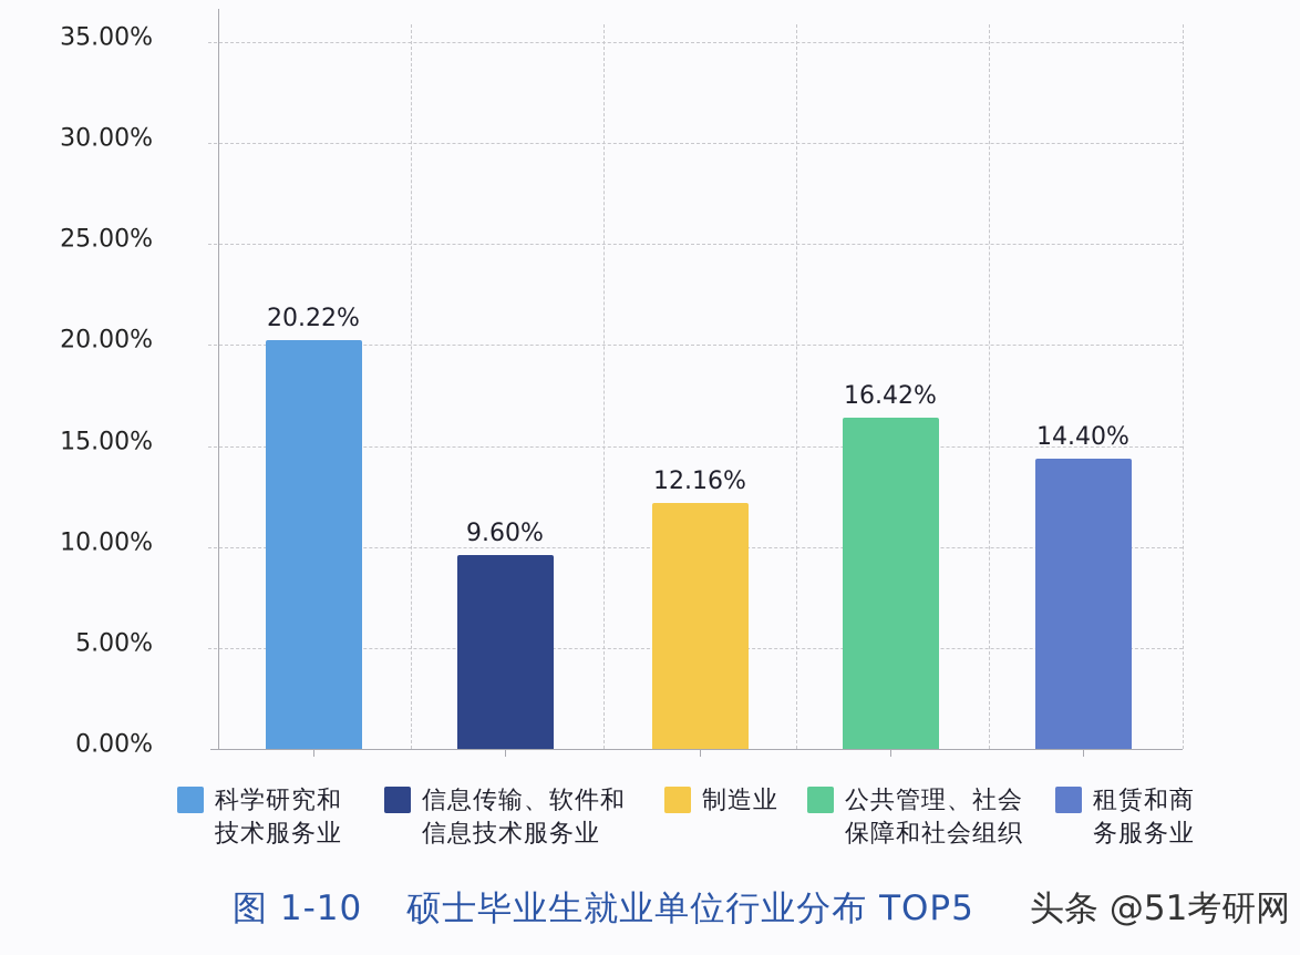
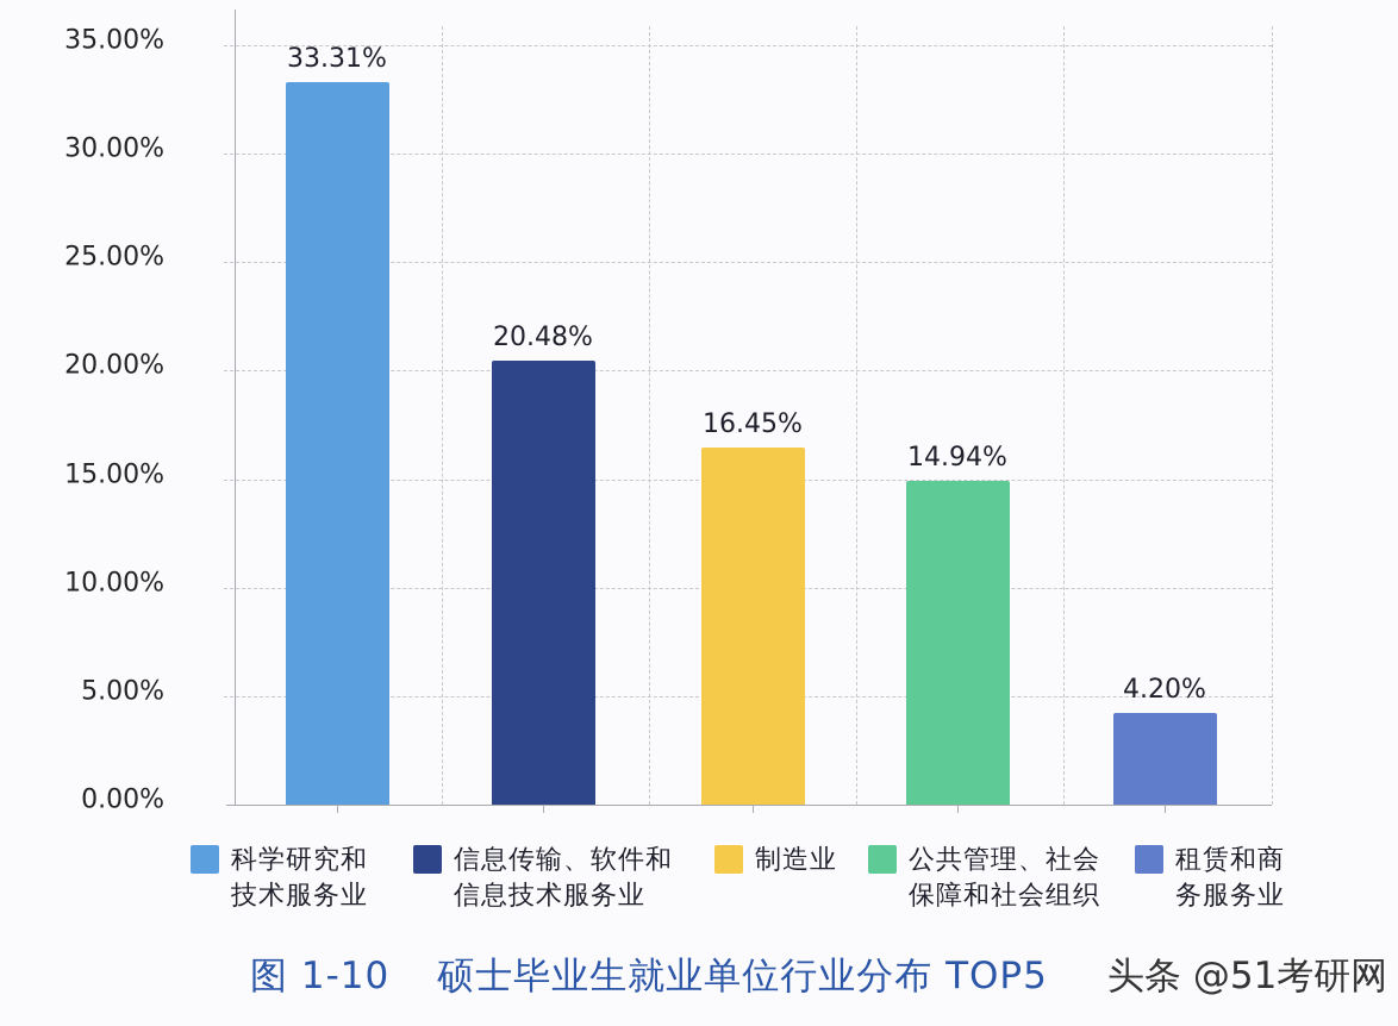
科学研究和技术服务业: 20.22% -> 33.31%
信息传输、软件和信息技术服务业: 9.60% -> 20.48%
制造业: 12.16% -> 16.45%
公共管理、社会保障和社会组织: 16.42% -> 14.94%
租赁和商务服务业: 14.40% -> 4.20%
